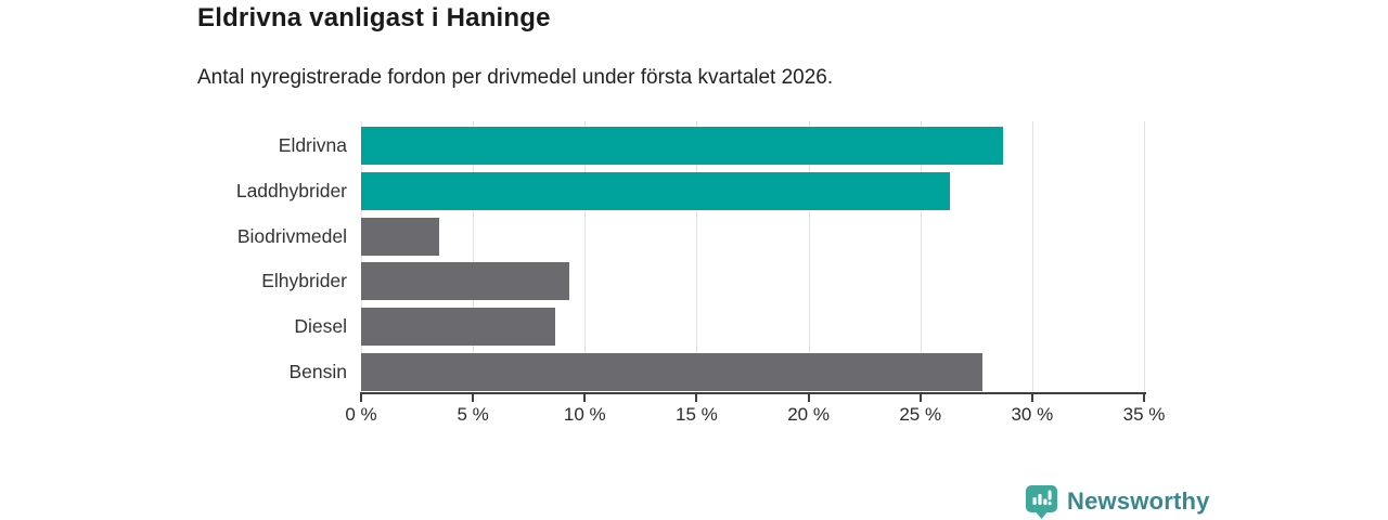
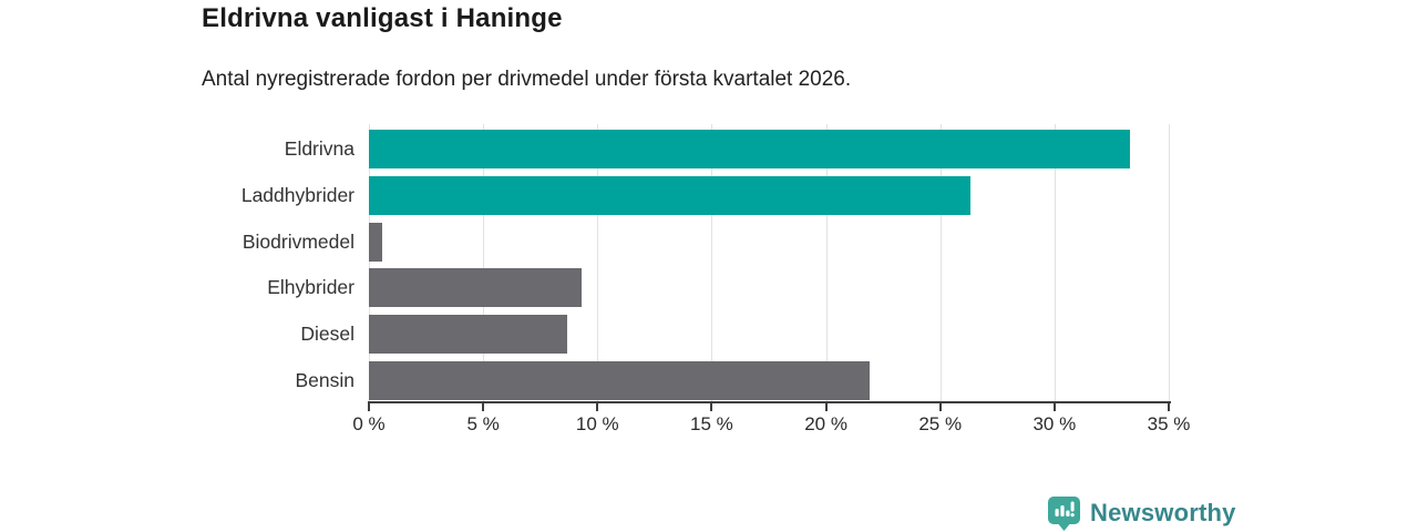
Eldrivna: 28.7% -> 33.3%
Biodrivmedel: 3.5% -> 0.6%
Bensin: 27.8% -> 21.9%
